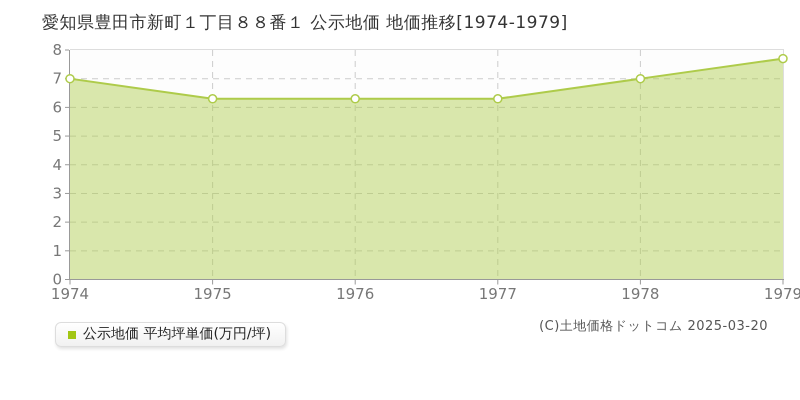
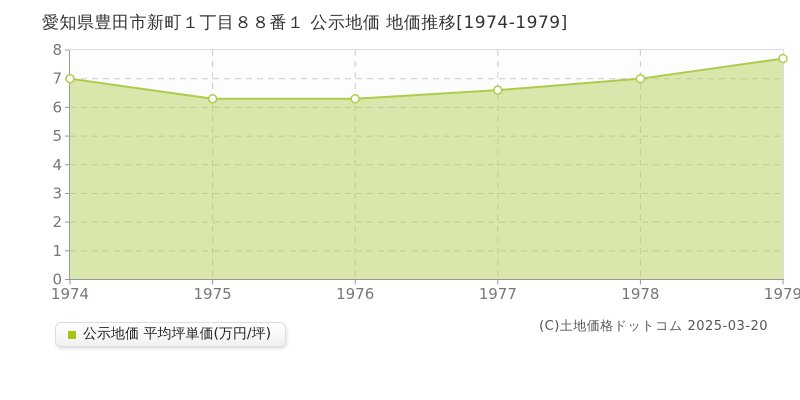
1977: 6.3 -> 6.6
